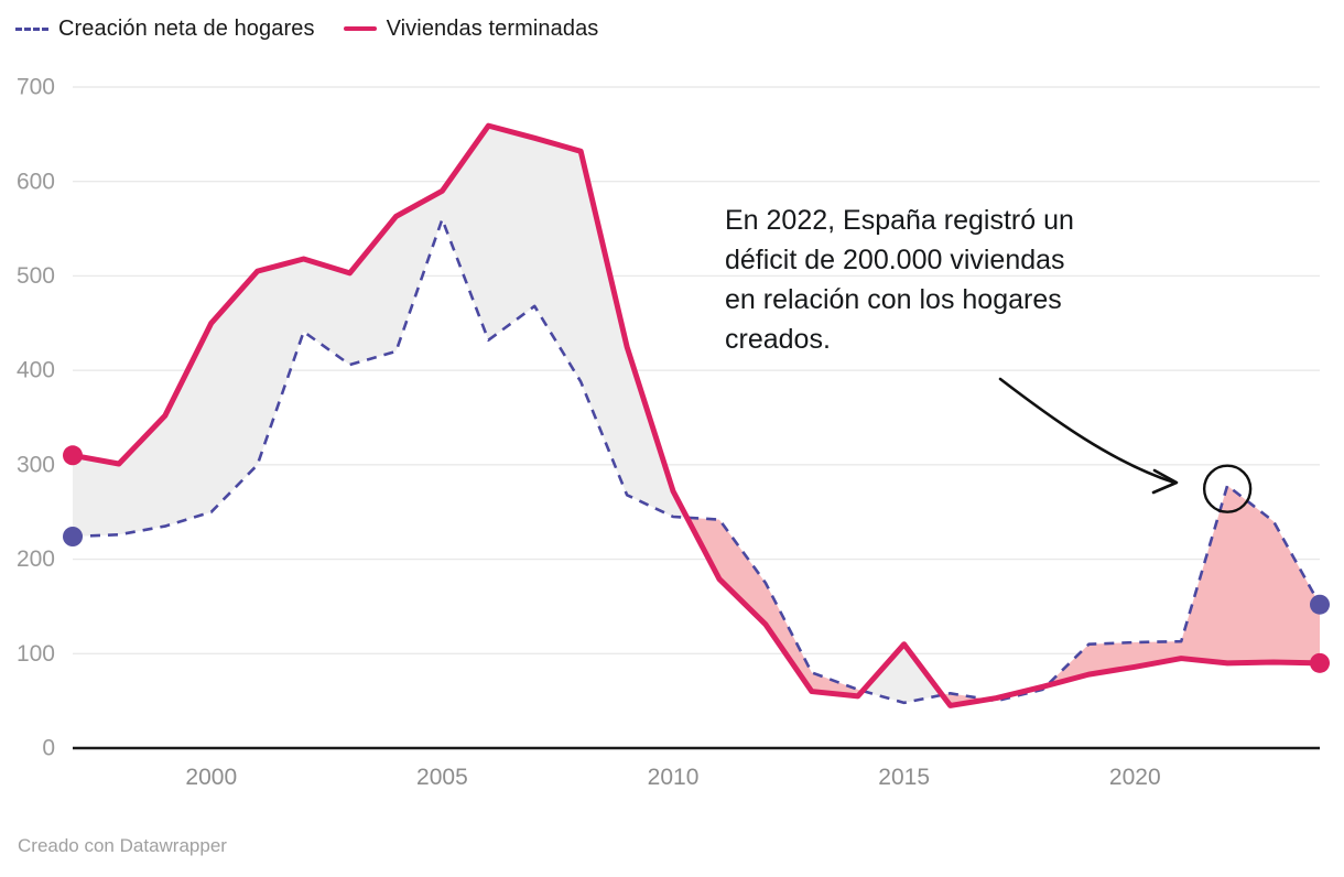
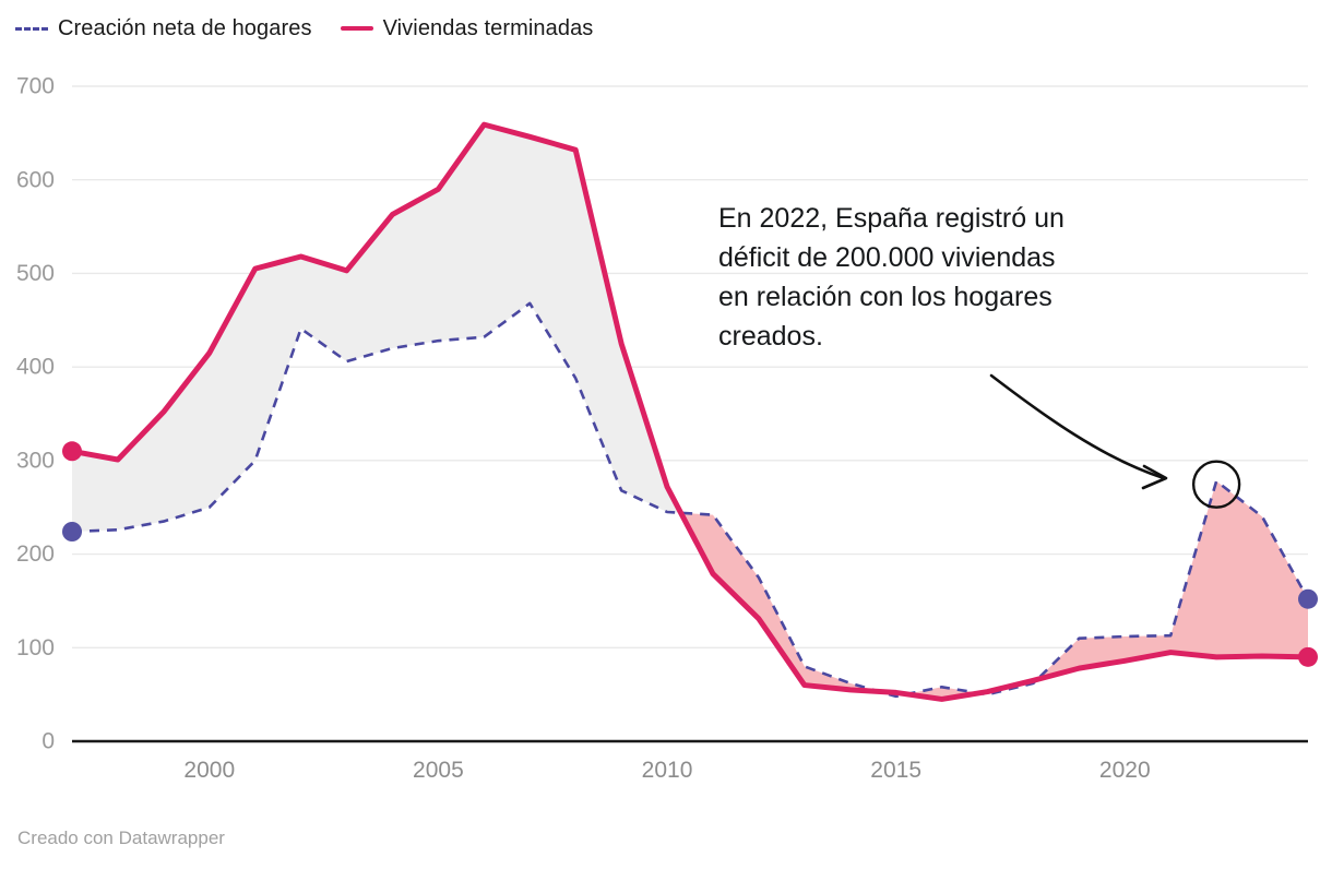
Viviendas terminadas/2000: 450 -> 420
Creación neta de hogares/2005: 560 -> 430
Viviendas terminadas/2015: 110 -> 50
